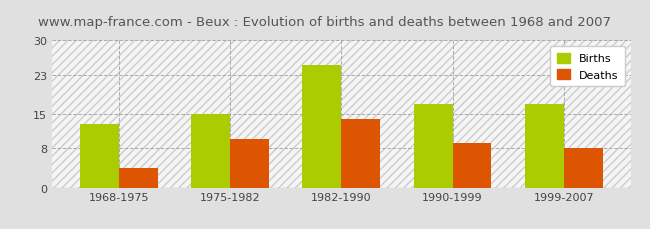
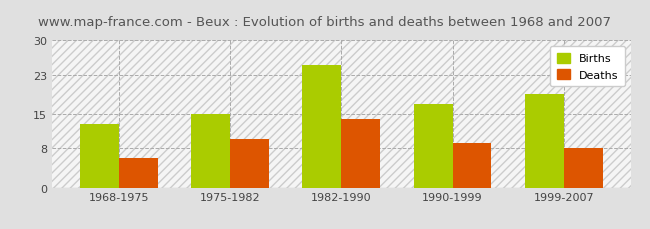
Deaths/1968-1975: 4 -> 6
Births/1999-2007: 17 -> 19
